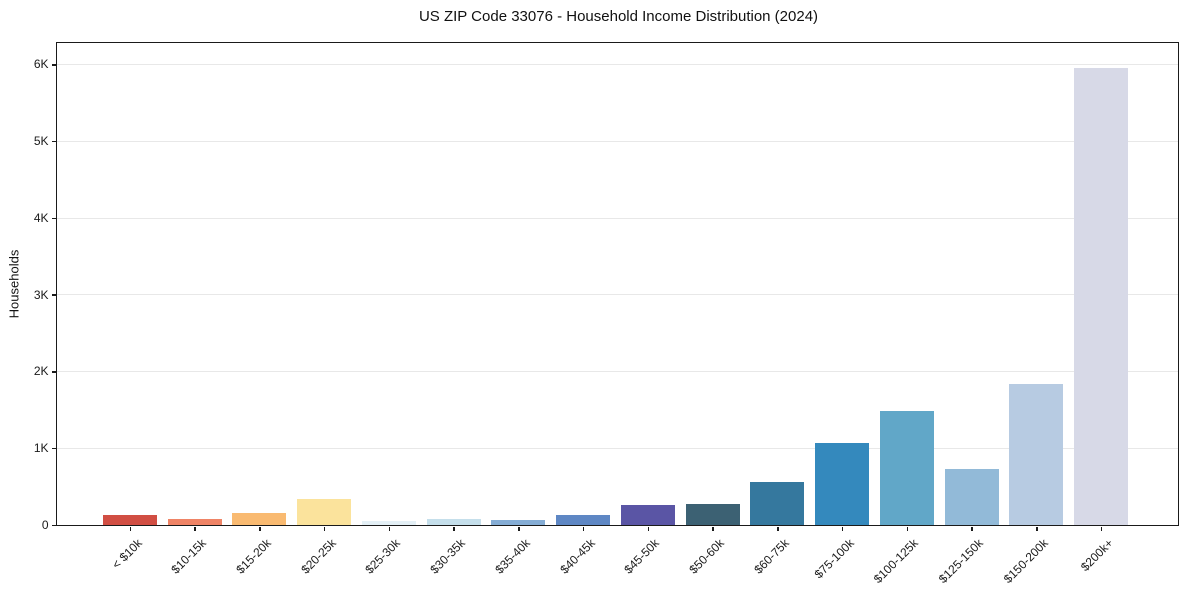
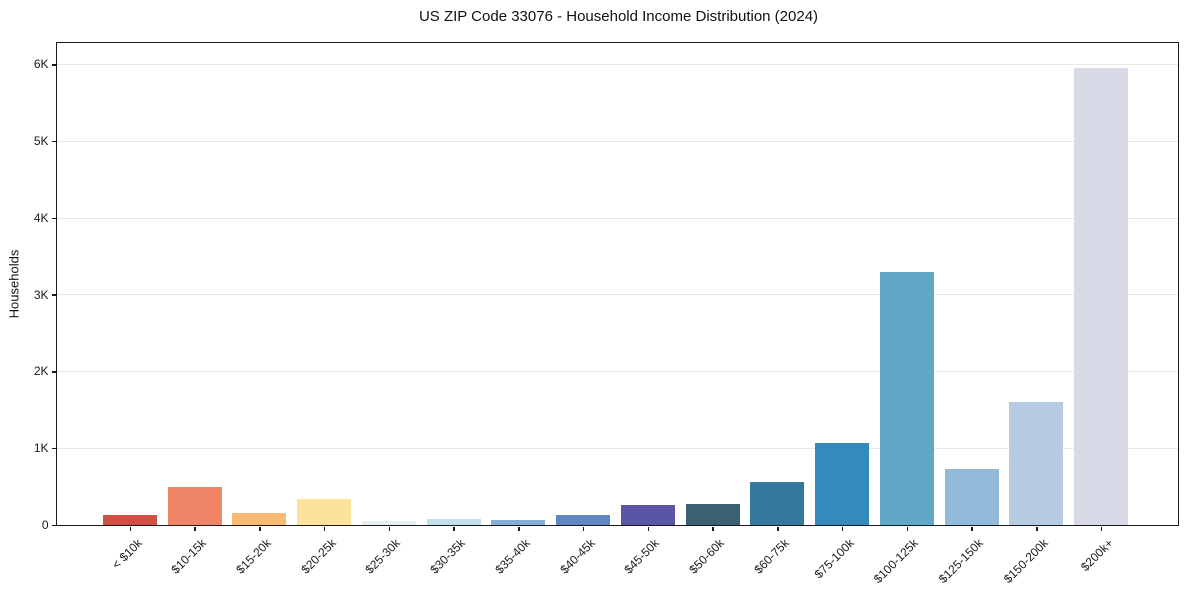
$10-15k: 0.1K -> 0.5K
$100-125k: 1.5K -> 3.3K
$150-200k: 1.8K -> 1.6K
